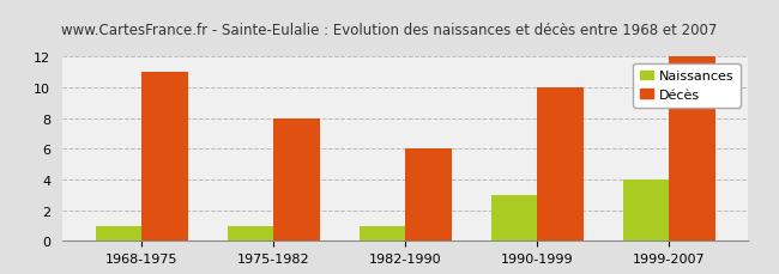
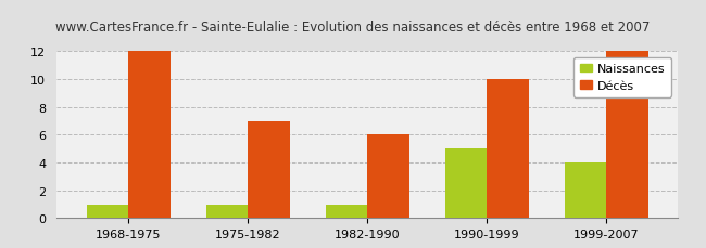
Décès/1968-1975: 11 -> 12
Décès/1975-1982: 8 -> 7
Naissances/1990-1999: 3 -> 5
